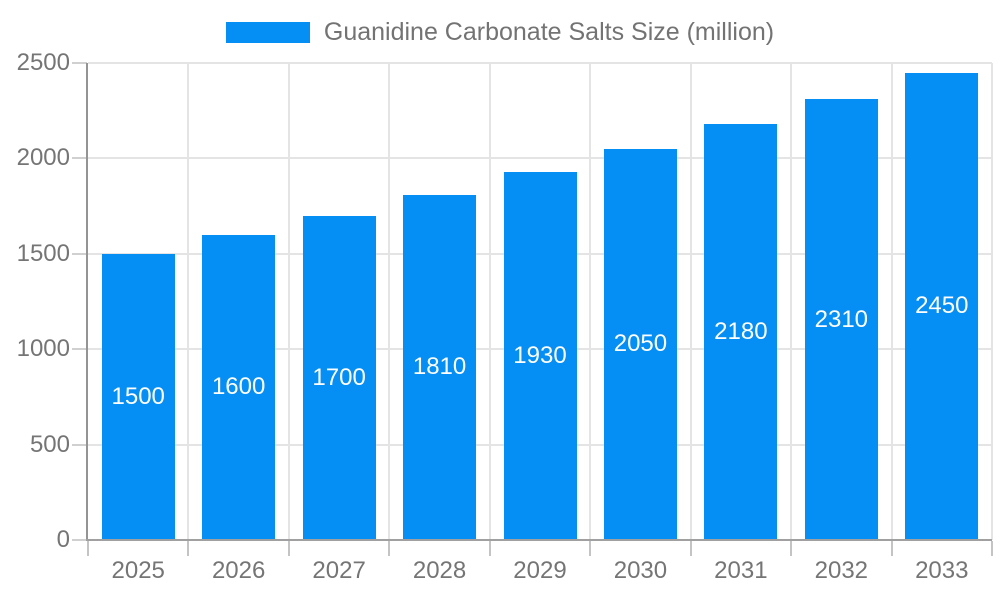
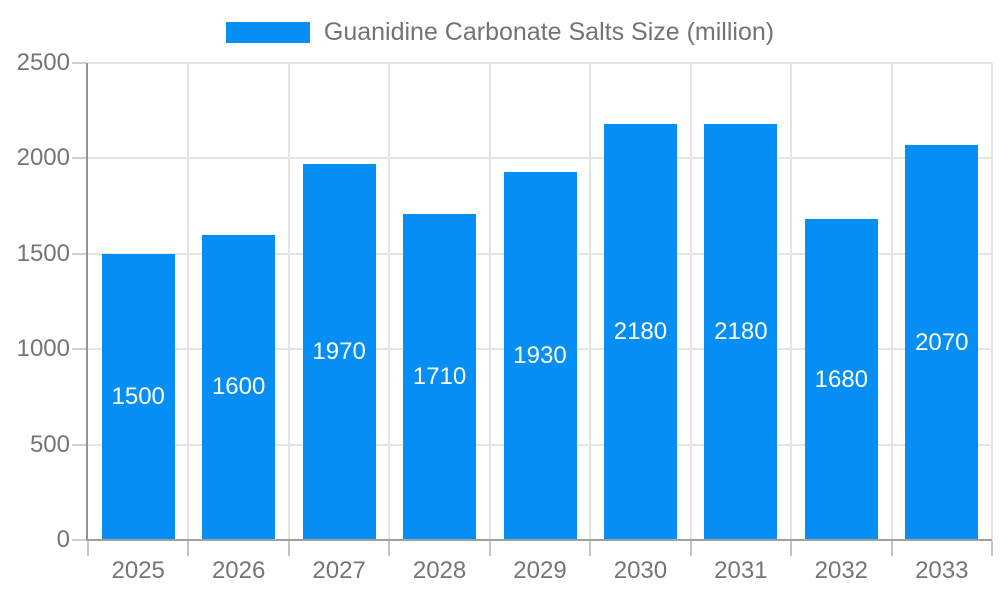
2027: 1700 -> 1970
2028: 1810 -> 1710
2030: 2050 -> 2180
2032: 2310 -> 1680
2033: 2450 -> 2070
